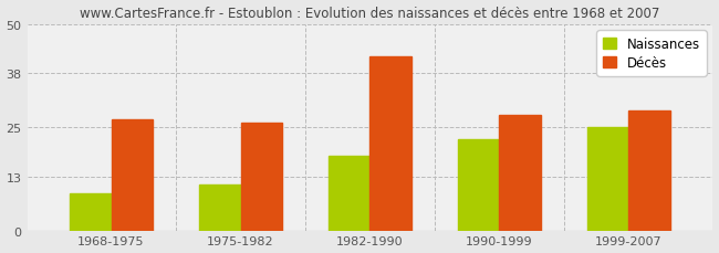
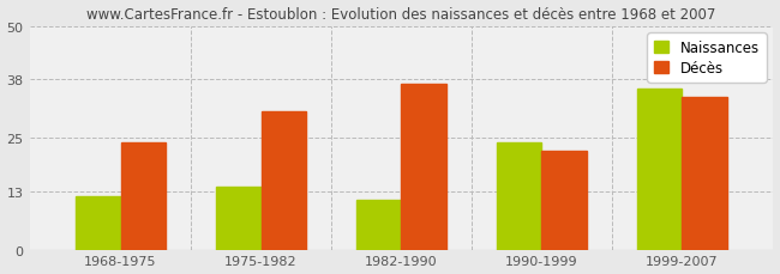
Naissances/1968-1975: 9 -> 12
Décès/1968-1975: 27 -> 24
Naissances/1975-1982: 11 -> 14
Décès/1975-1982: 26 -> 31
Naissances/1982-1990: 18 -> 11
Décès/1982-1990: 42 -> 37
Naissances/1990-1999: 22 -> 24
Décès/1990-1999: 28 -> 22
Naissances/1999-2007: 25 -> 36
Décès/1999-2007: 29 -> 34
